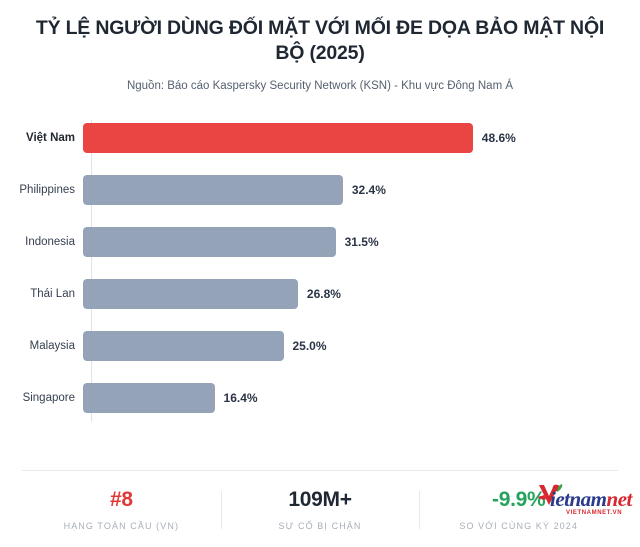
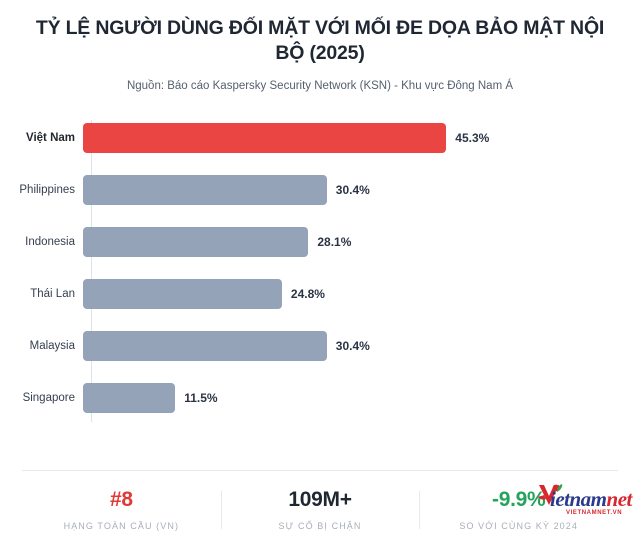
Việt Nam: 48.6% -> 45.3%
Philippines: 32.4% -> 30.4%
Indonesia: 31.5% -> 28.1%
Thái Lan: 26.8% -> 24.8%
Malaysia: 25.0% -> 30.4%
Singapore: 16.4% -> 11.5%
